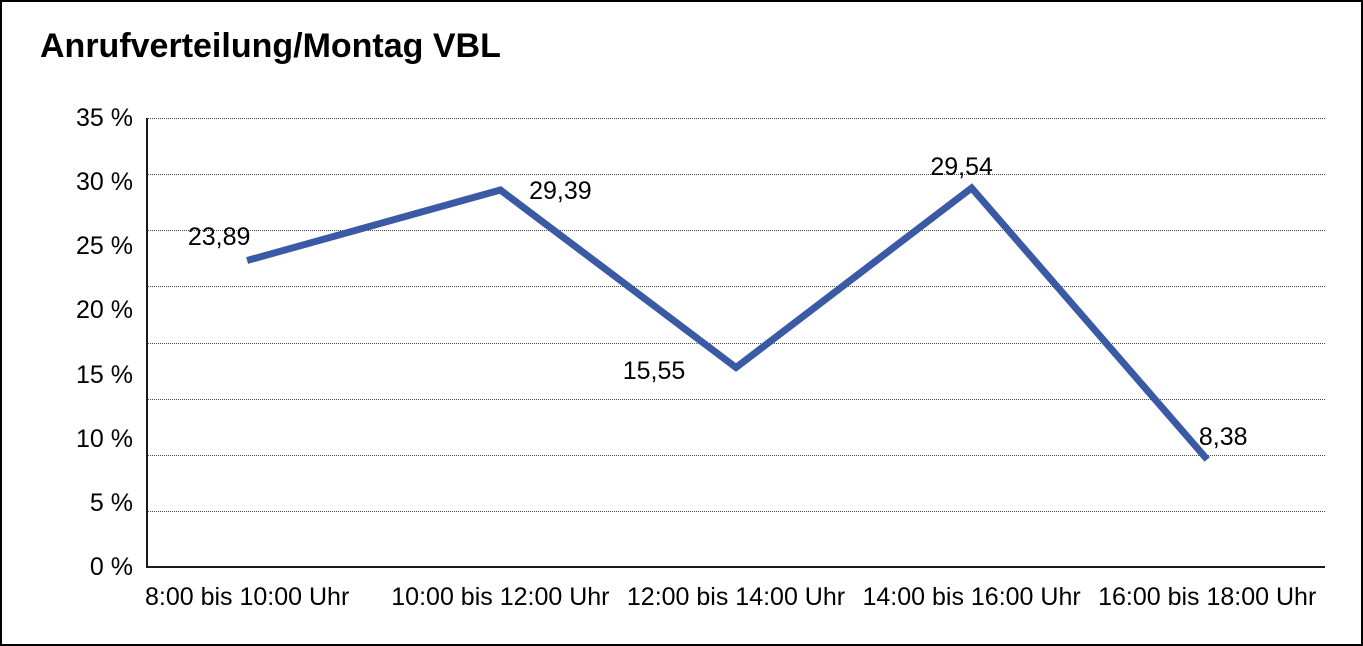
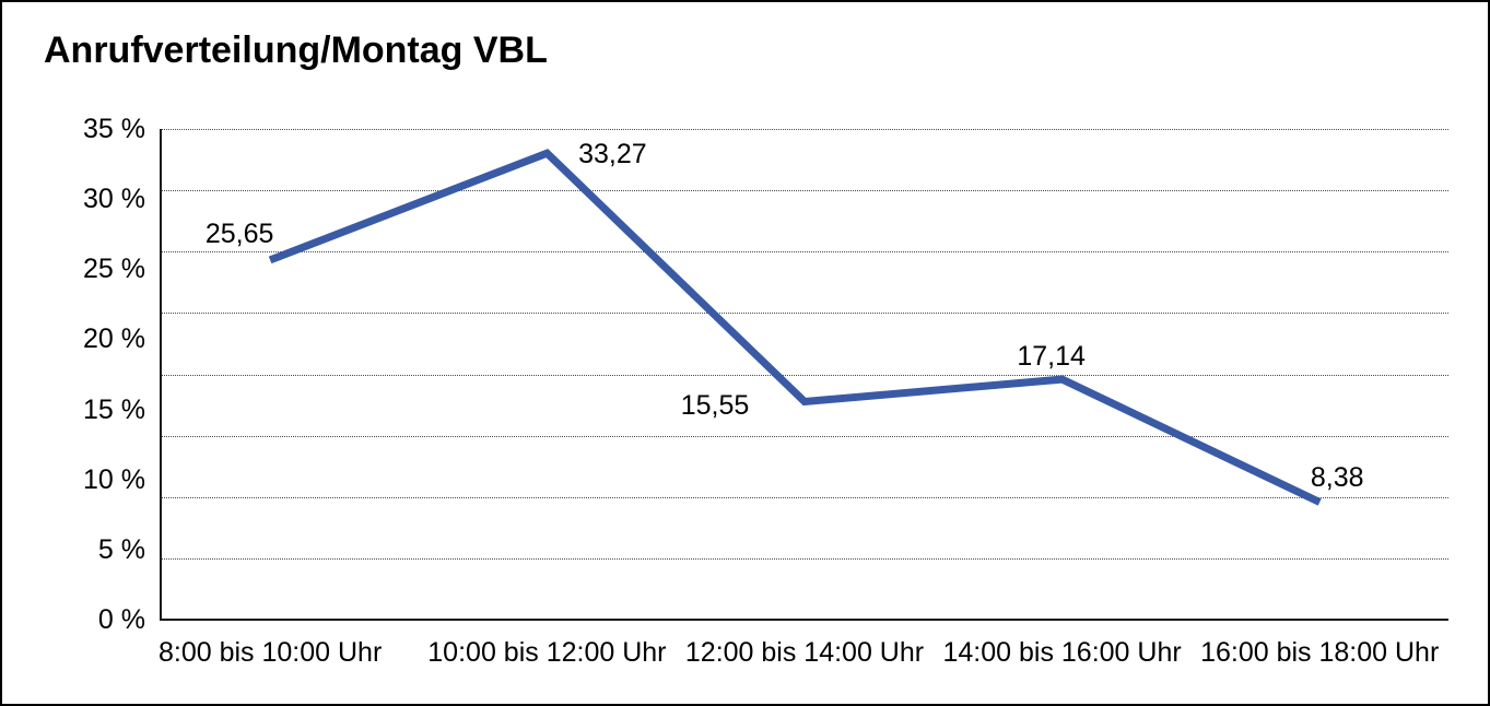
8:00 bis 10:00 Uhr: 23,89 -> 25,65
10:00 bis 12:00 Uhr: 29,39 -> 33,27
14:00 bis 16:00 Uhr: 29,54 -> 17,14
